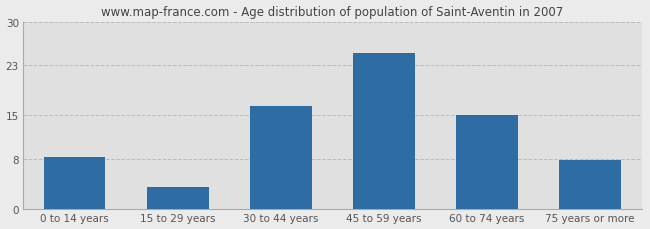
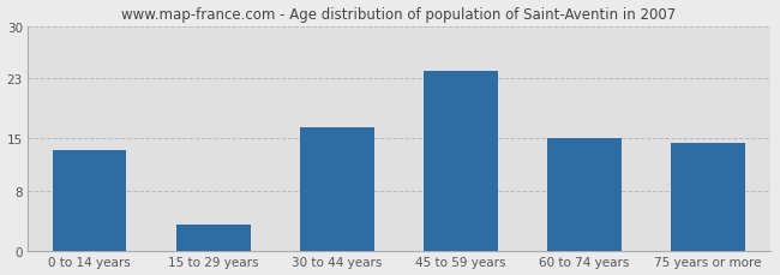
0 to 14 years: 8.4 -> 13.5
45 to 59 years: 25.0 -> 24.0
75 years or more: 7.8 -> 14.5
